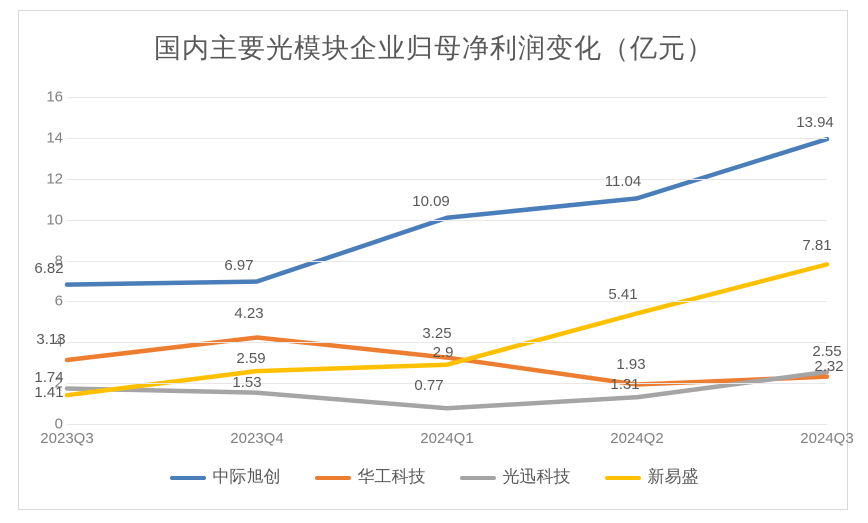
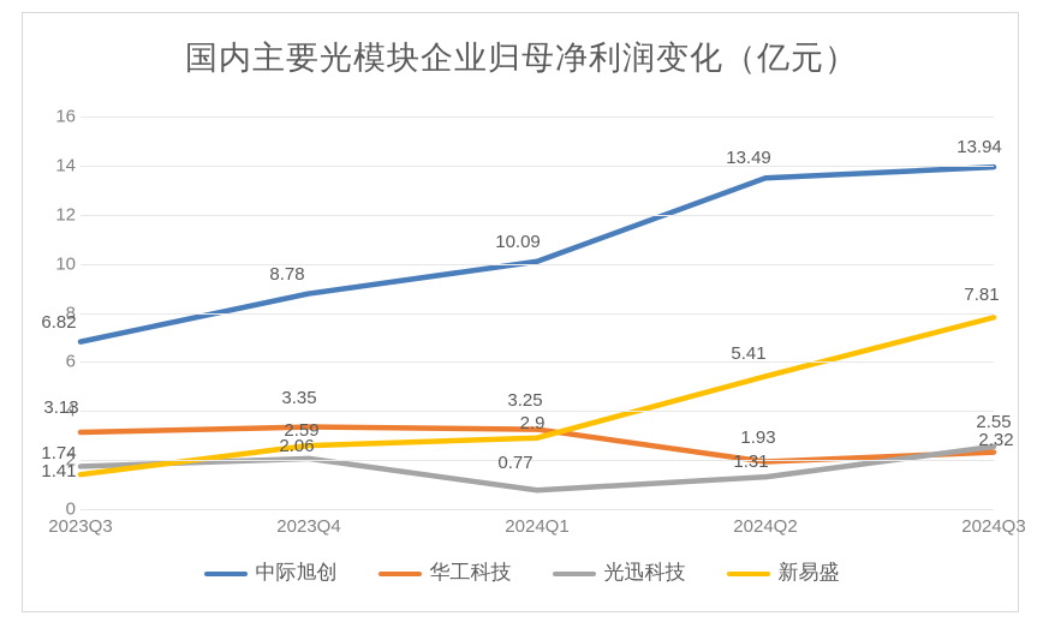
中际旭创/2023Q4: 6.97 -> 8.78
华工科技/2023Q4: 4.23 -> 3.35
光迅科技/2023Q4: 1.53 -> 2.06
中际旭创/2024Q2: 11.04 -> 13.49
